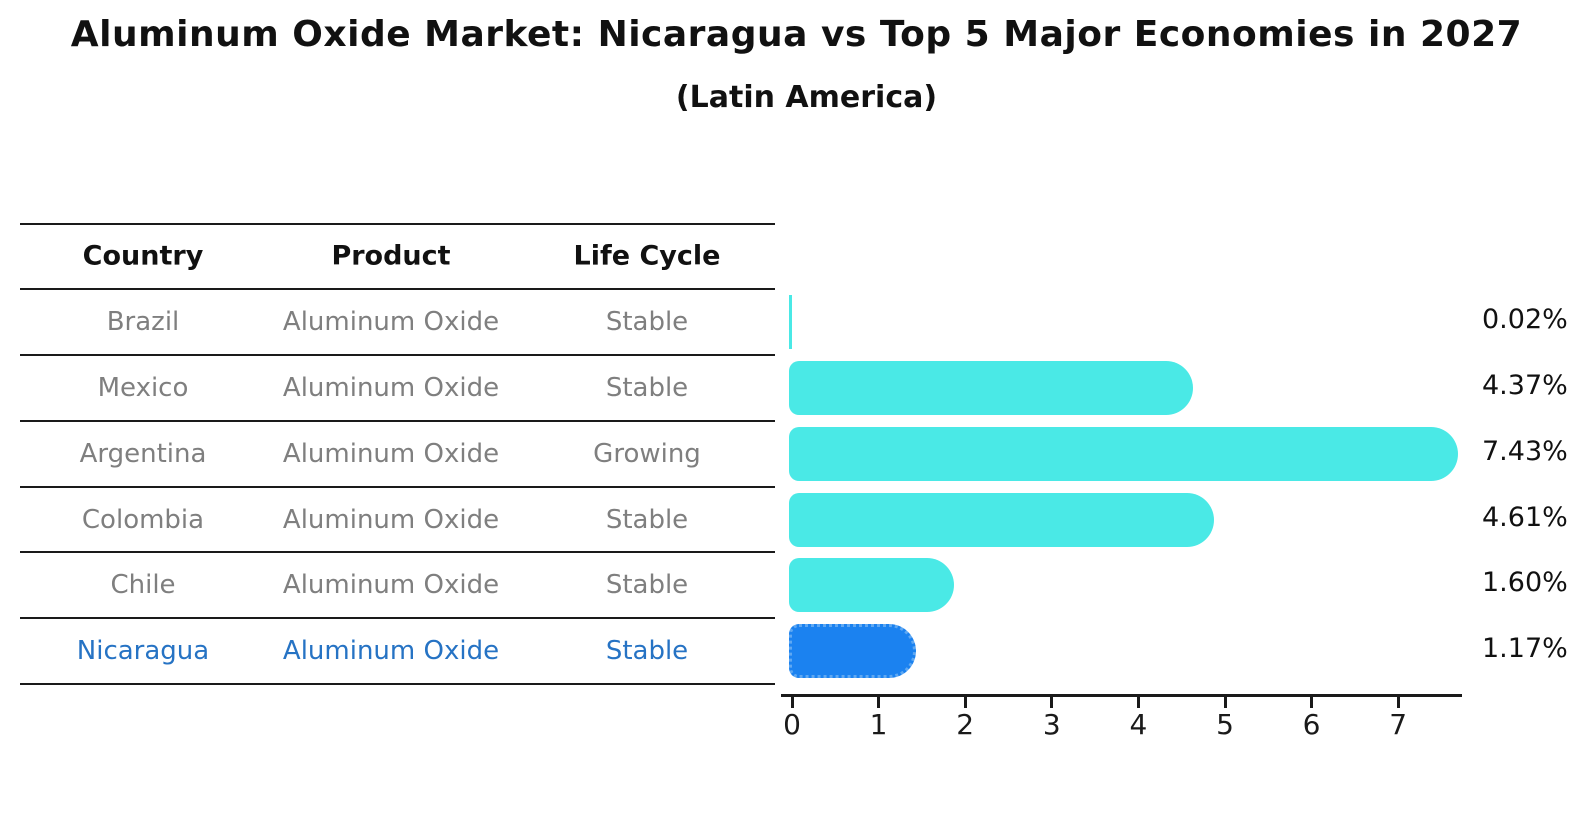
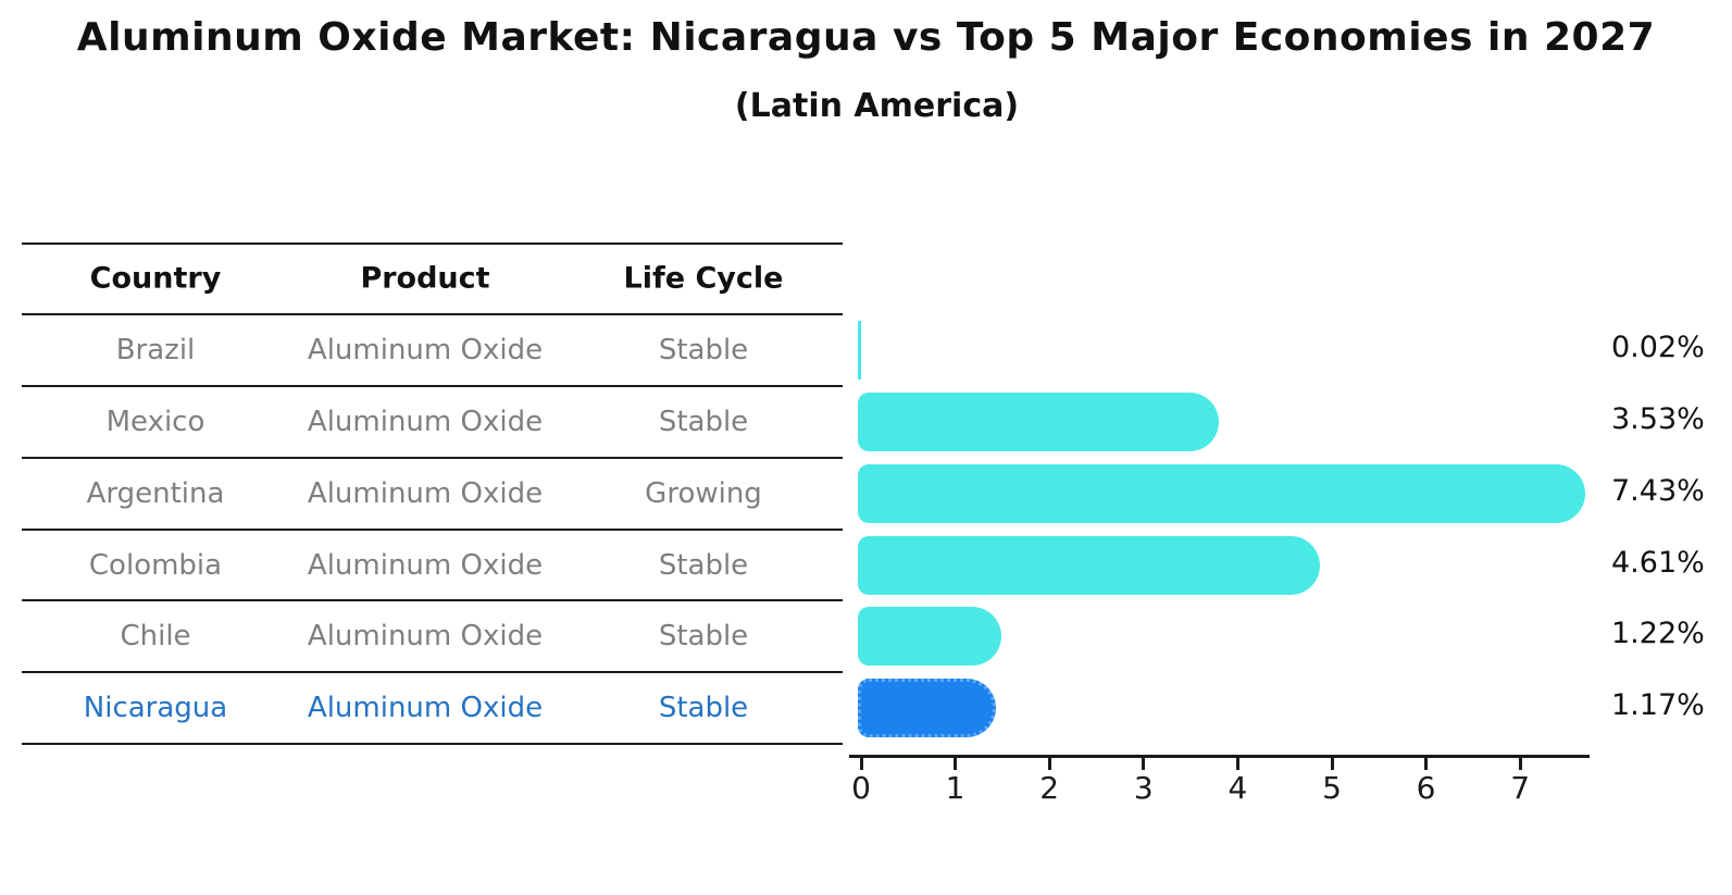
Mexico: 4.37% -> 3.53%
Chile: 1.60% -> 1.22%
